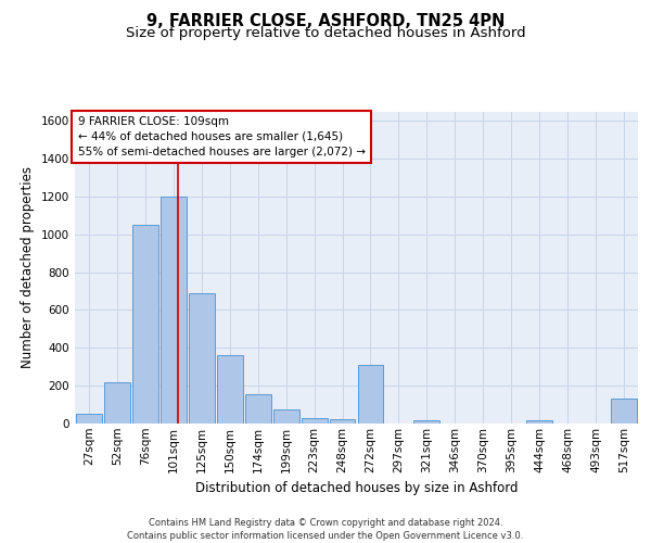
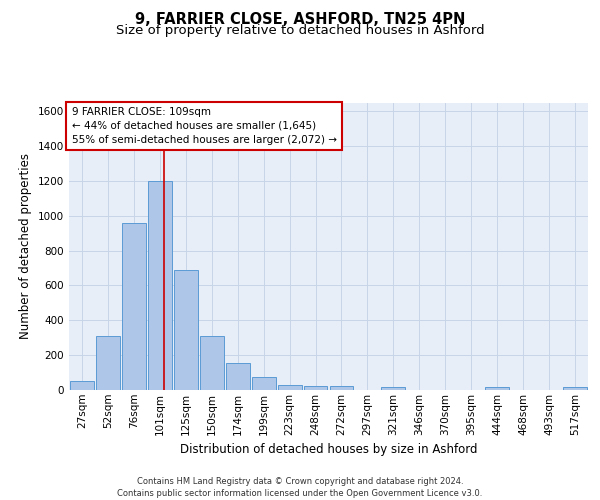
52sqm: 220 -> 310
76sqm: 1050 -> 960
150sqm: 360 -> 310
272sqm: 310 -> 20
517sqm: 130 -> 20
